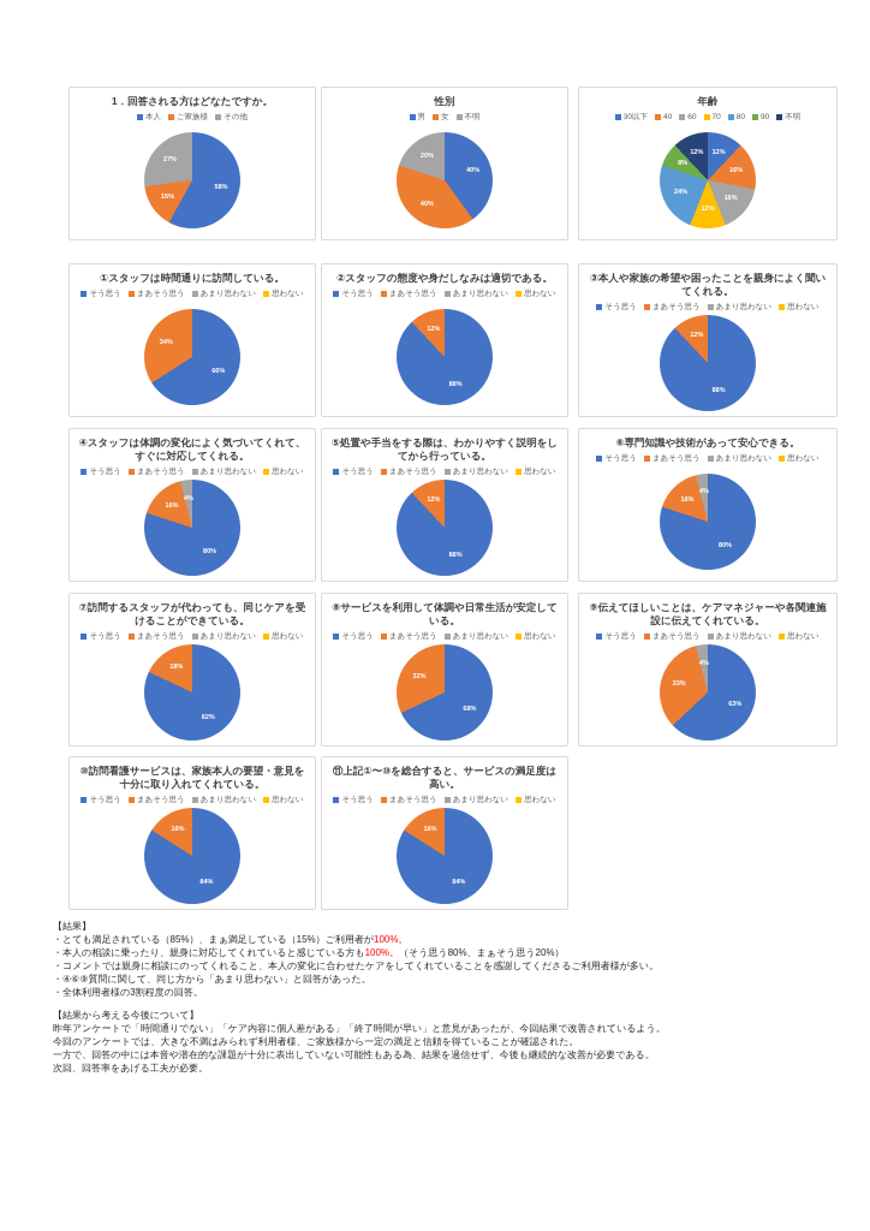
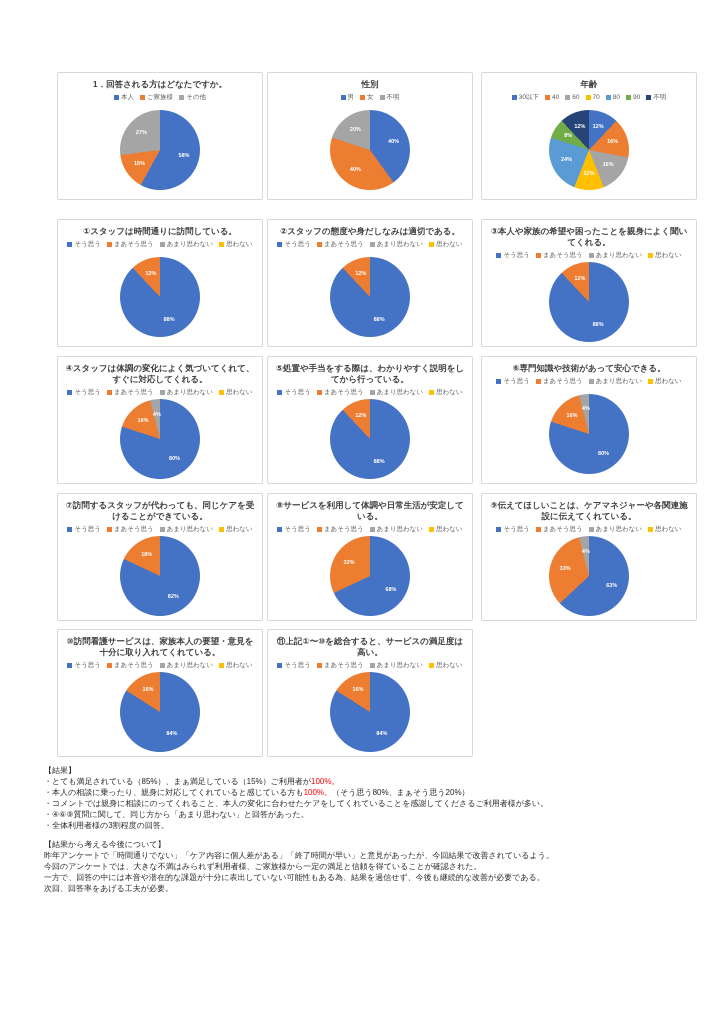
①スタッフは時間通りに訪問している。/そう思う: 66% -> 88%
①スタッフは時間通りに訪問している。/まあそう思う: 34% -> 12%
